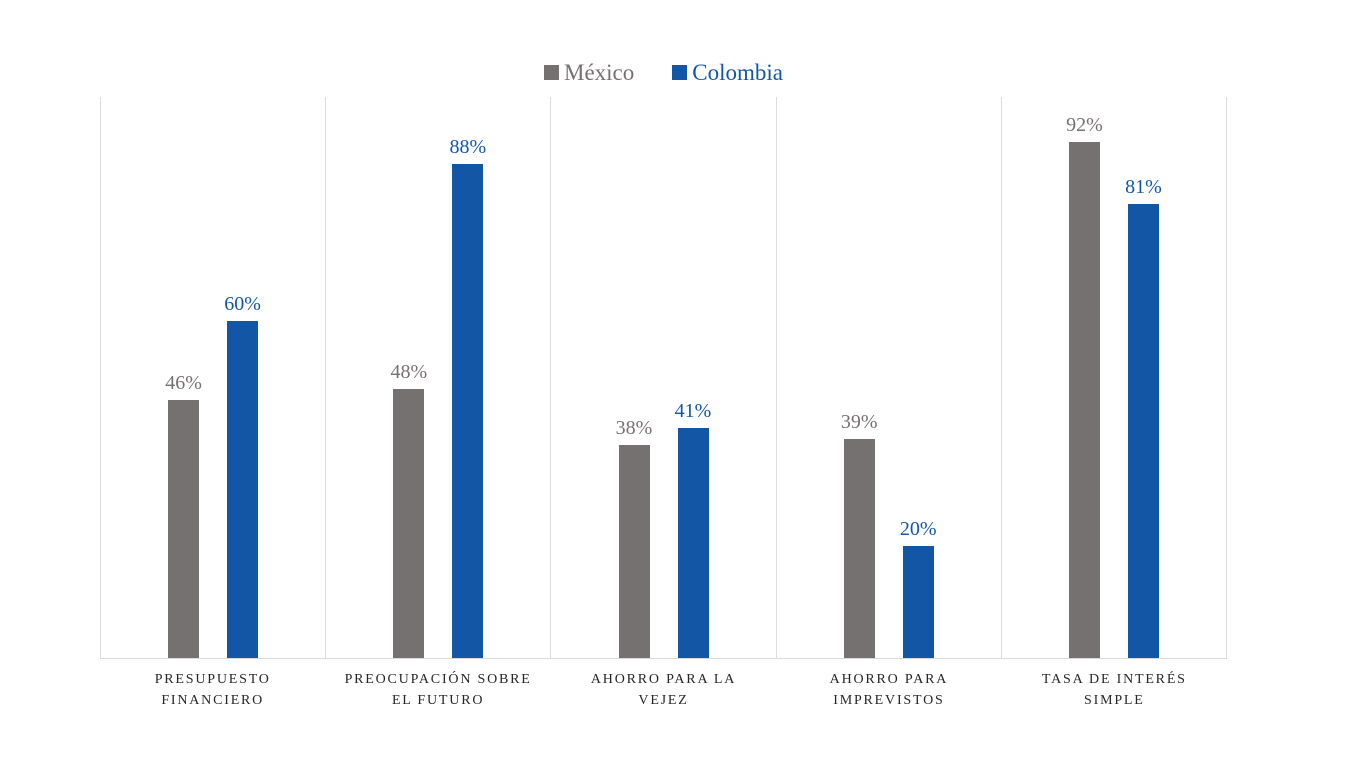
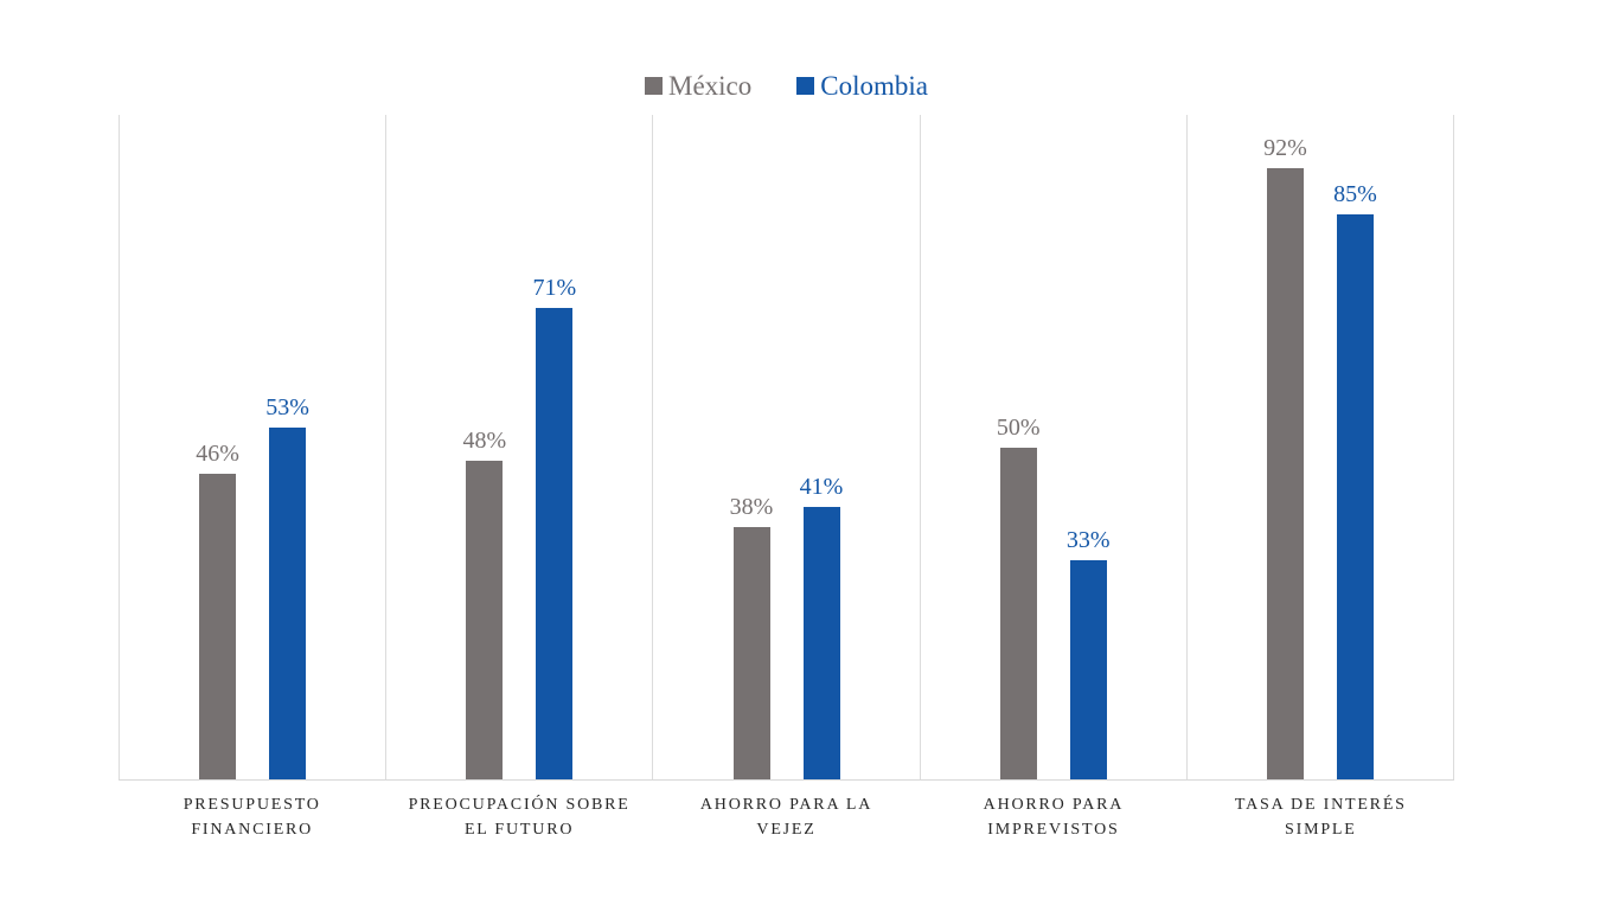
Colombia/PRESUPUESTO FINANCIERO: 60% -> 53%
Colombia/PREOCUPACIÓN SOBRE EL FUTURO: 88% -> 71%
México/AHORRO PARA IMPREVISTOS: 39% -> 50%
Colombia/AHORRO PARA IMPREVISTOS: 20% -> 33%
Colombia/TASA DE INTERÉS SIMPLE: 81% -> 85%
